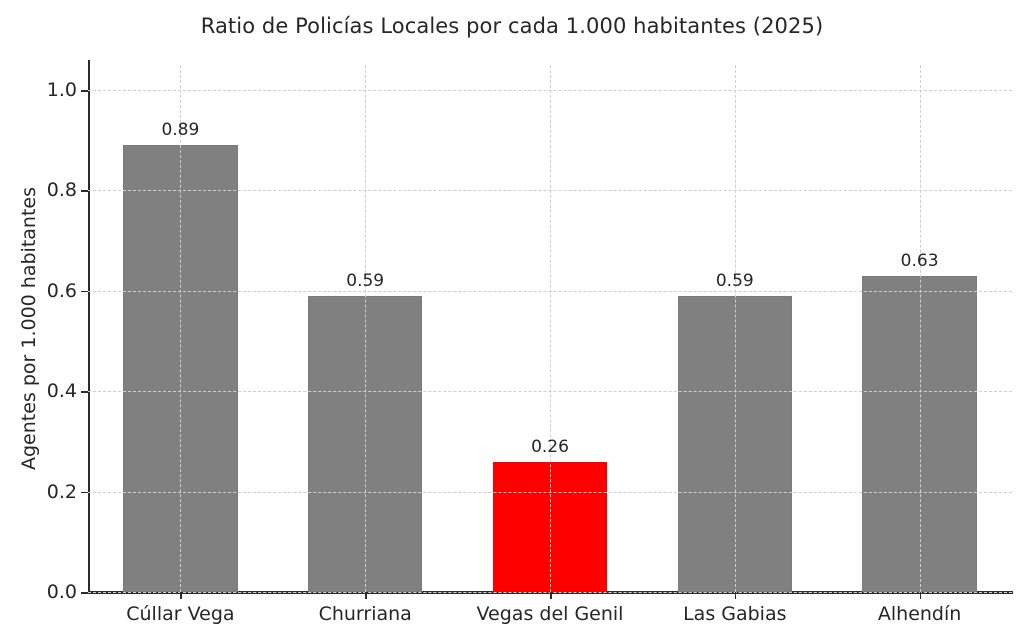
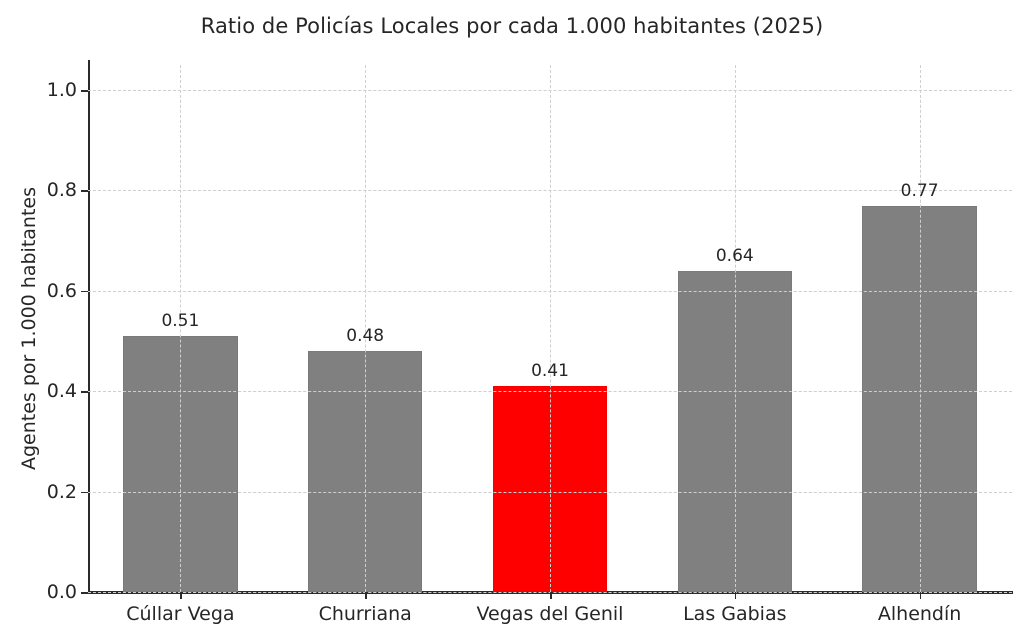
Cúllar Vega: 0.89 -> 0.51
Churriana: 0.59 -> 0.48
Vegas del Genil: 0.26 -> 0.41
Las Gabias: 0.59 -> 0.64
Alhendín: 0.63 -> 0.77
